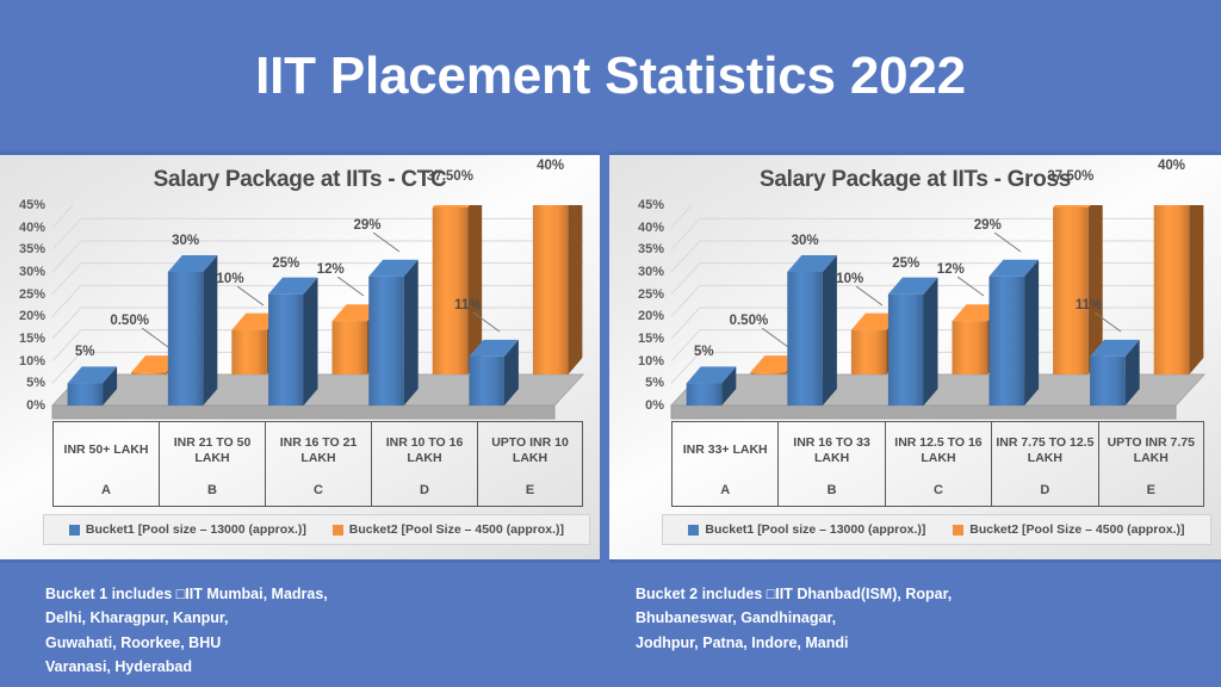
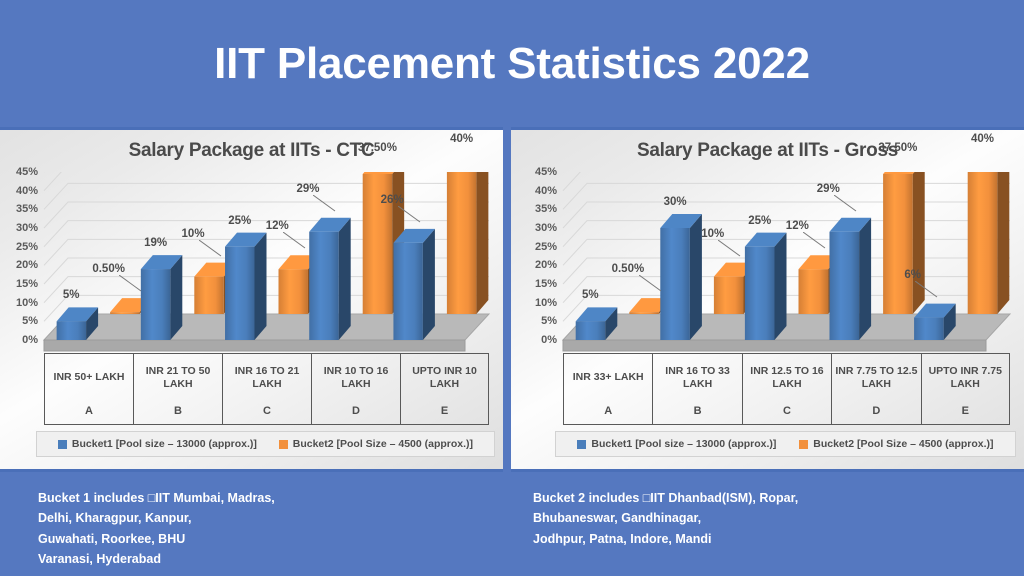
Salary Package at IITs - CTC/Bucket1 [Pool size – 13000 (approx.)]/INR 21 TO 50 LAKH: 30% -> 19%
Salary Package at IITs - CTC/Bucket1 [Pool size – 13000 (approx.)]/UPTO INR 10 LAKH: 11% -> 26%
Salary Package at IITs - Gross/Bucket1 [Pool size – 13000 (approx.)]/UPTO INR 7.75 LAKH: 11% -> 6%
